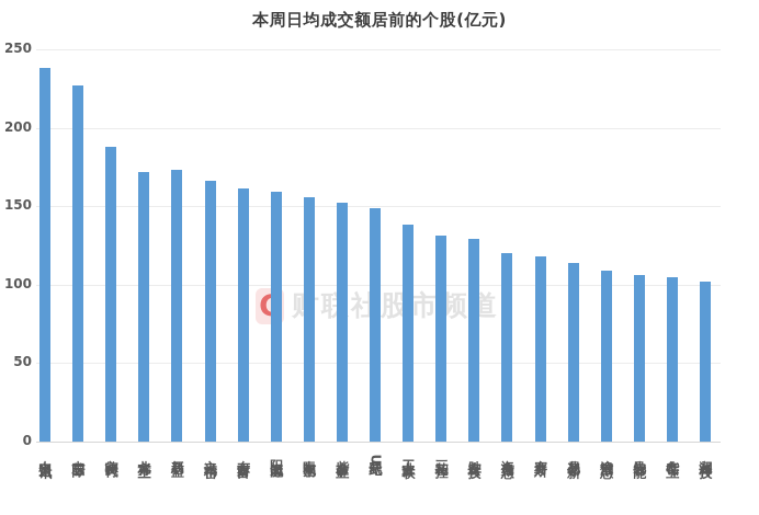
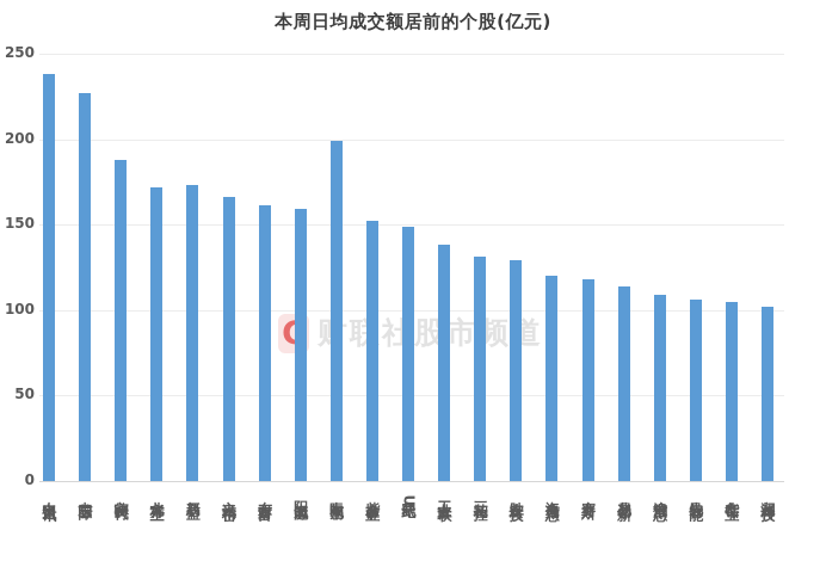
中际旭创: 156 -> 199
